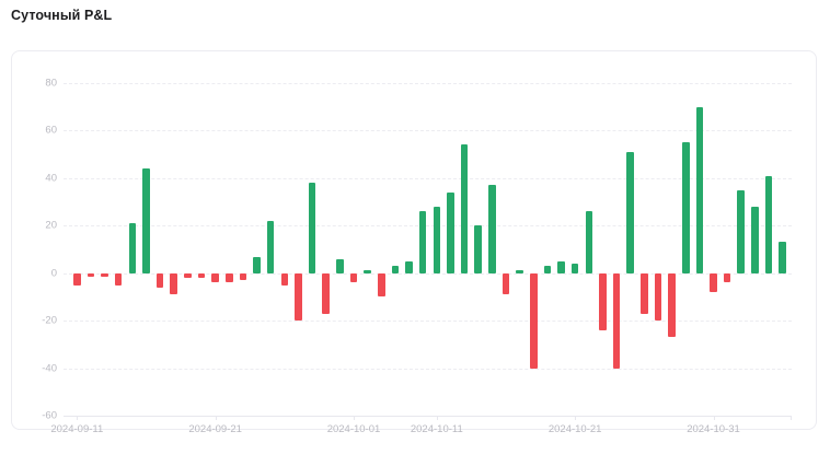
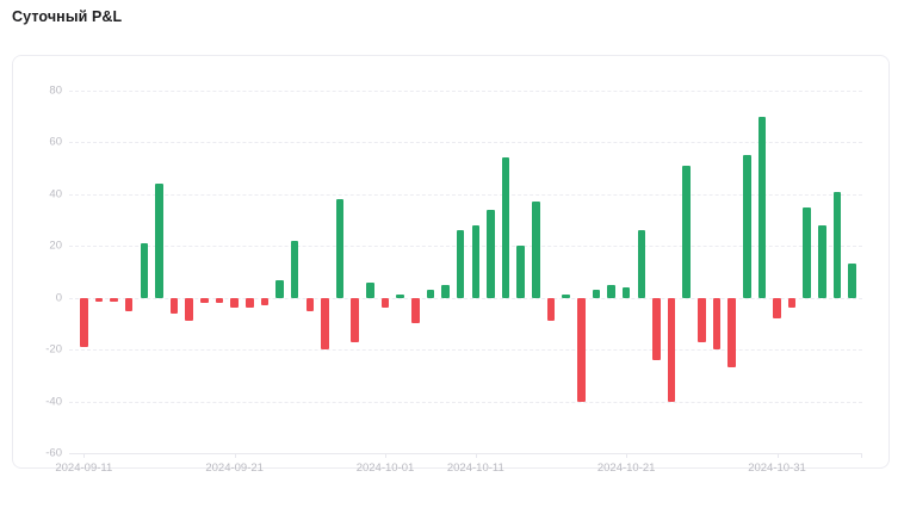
2024-09-11: -5 -> -19
